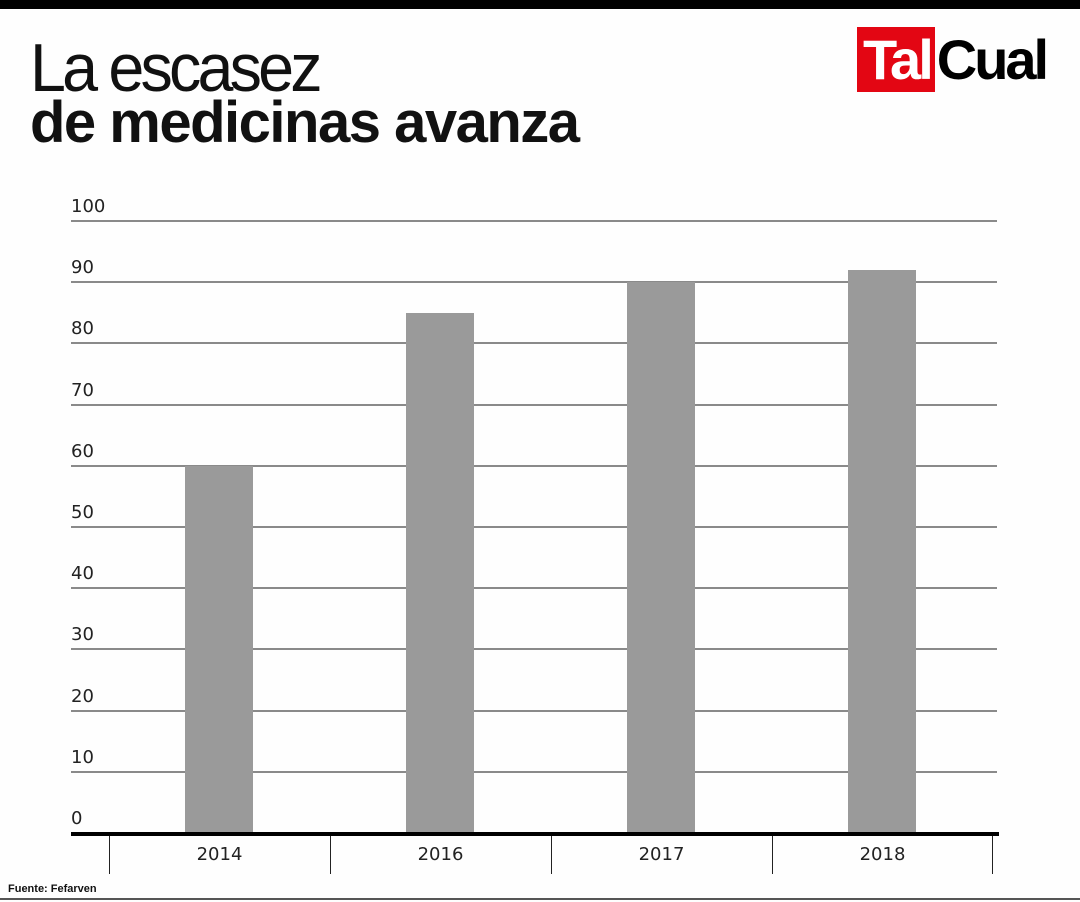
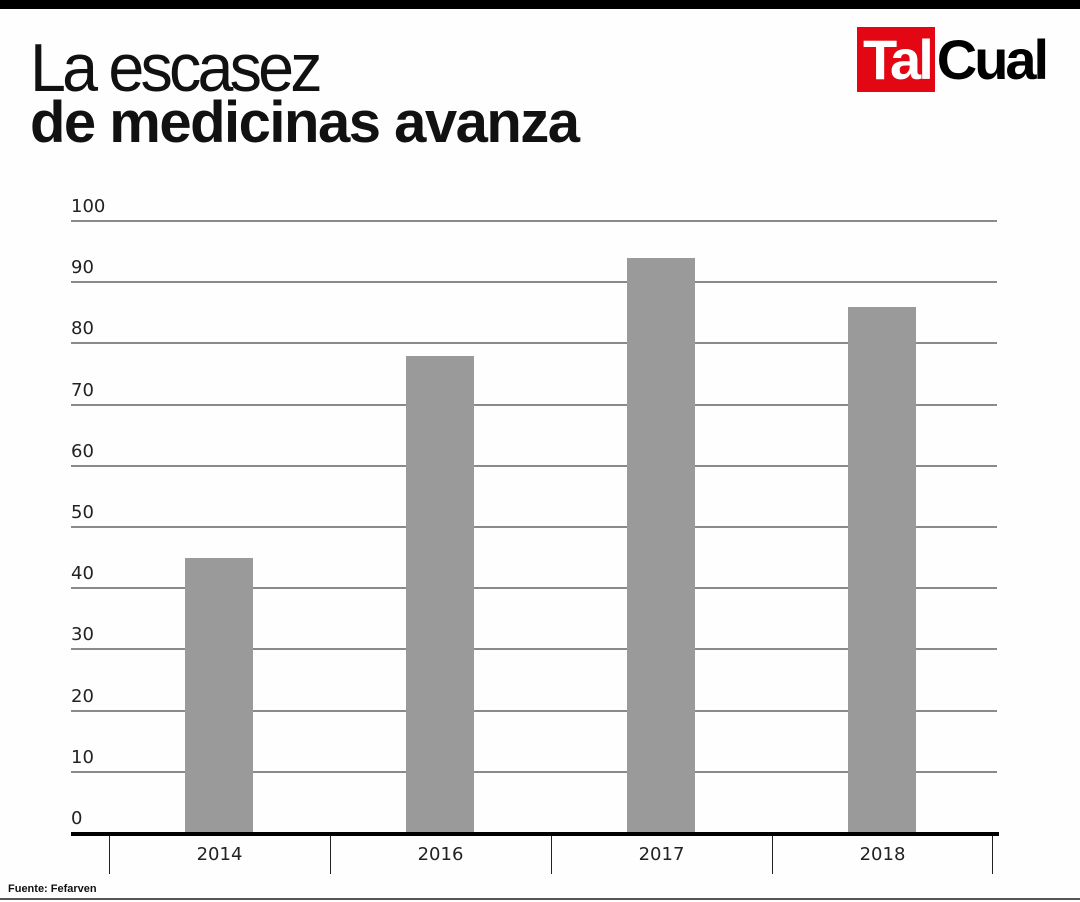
2014: 60 -> 45
2016: 85 -> 78
2017: 90 -> 94
2018: 92 -> 86
